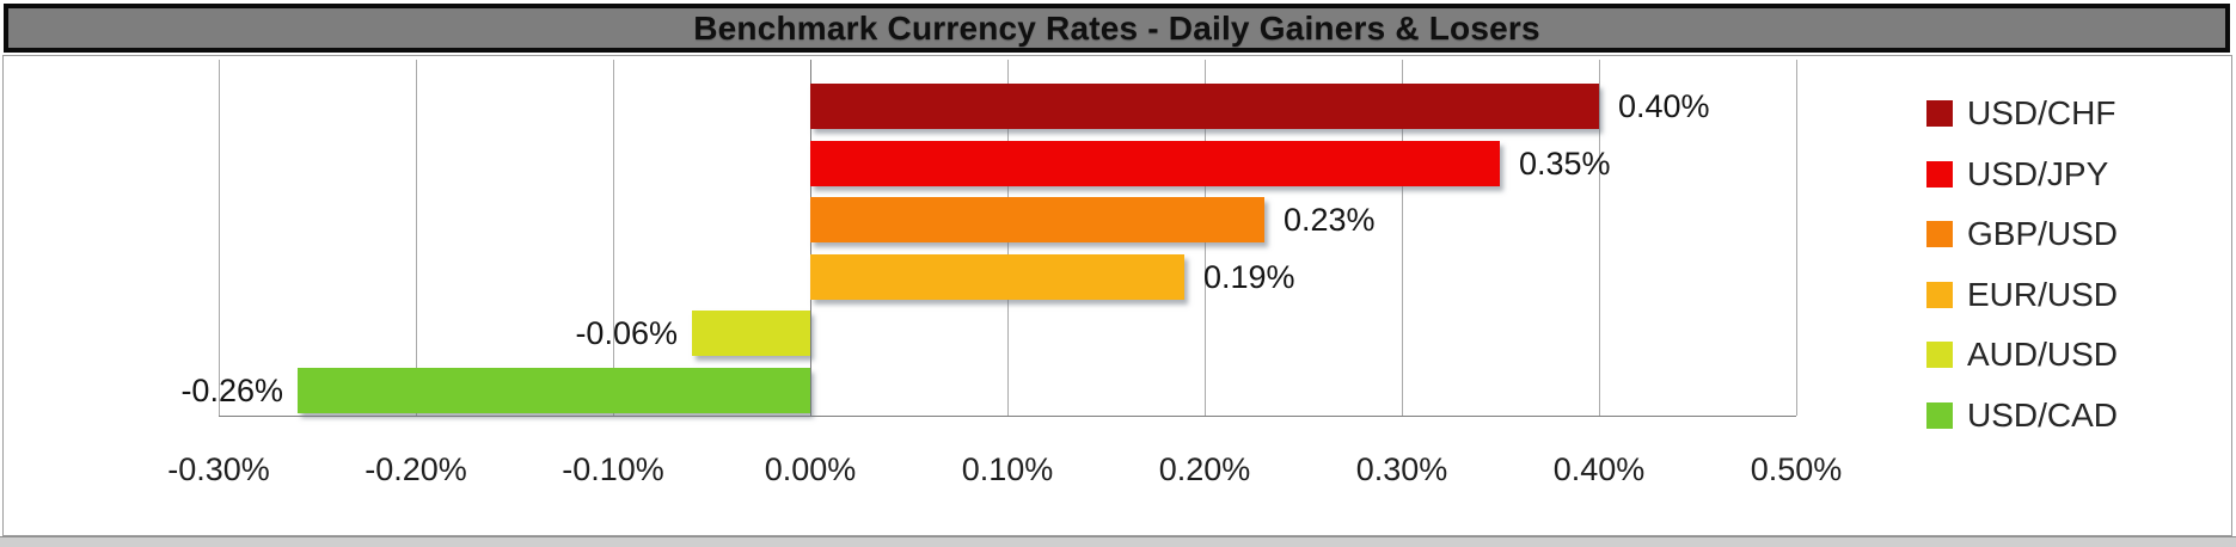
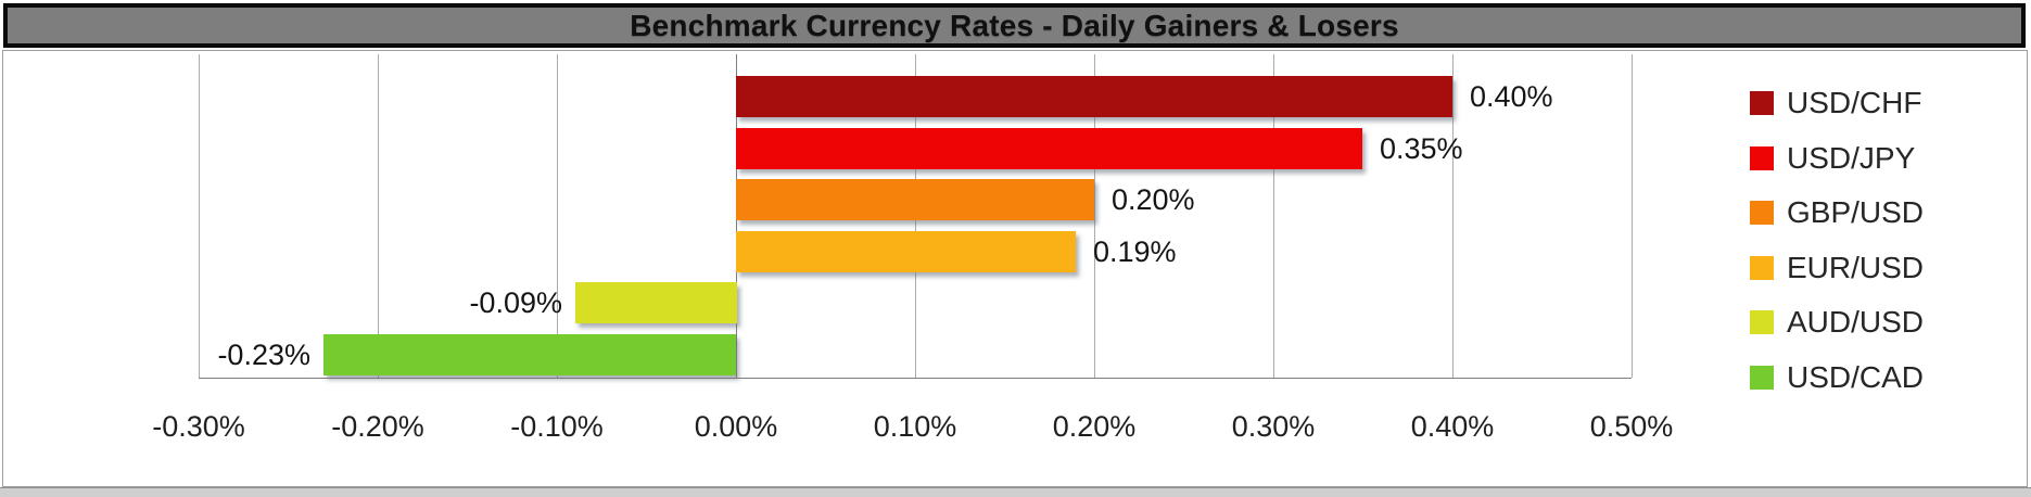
GBP/USD: 0.23% -> 0.20%
AUD/USD: -0.06% -> -0.09%
USD/CAD: -0.26% -> -0.23%
